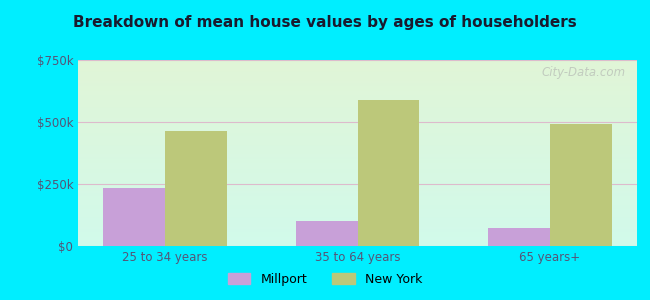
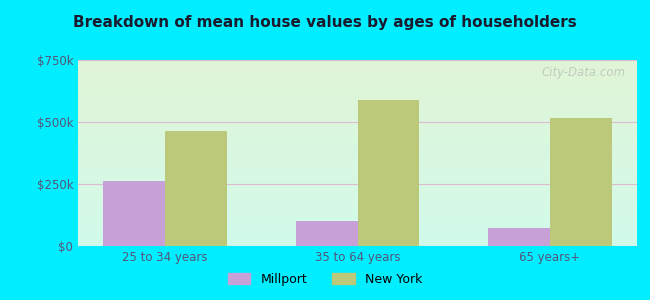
Millport/25 to 34 years: $235k -> $262k
New York/65 years+: $490k -> $515k
